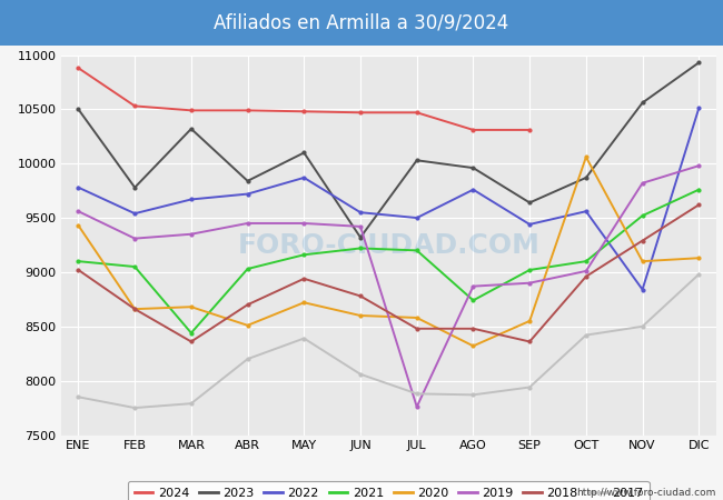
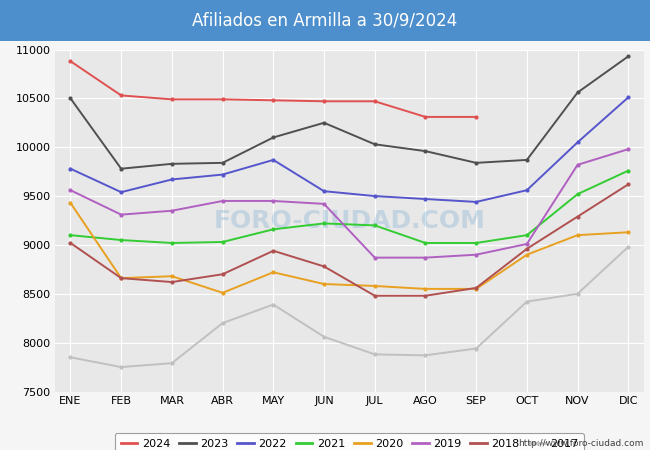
2023/MAR: 10320 -> 9830
2021/MAR: 8440 -> 9020
2018/MAR: 8360 -> 8620
2023/JUN: 9320 -> 10250
2019/JUL: 7760 -> 8870
2022/AGO: 9760 -> 9470
2021/AGO: 8740 -> 9020
2020/AGO: 8320 -> 8550
2023/SEP: 9640 -> 9840
2018/SEP: 8360 -> 8560
2020/OCT: 10060 -> 8900
2022/NOV: 8840 -> 10050
